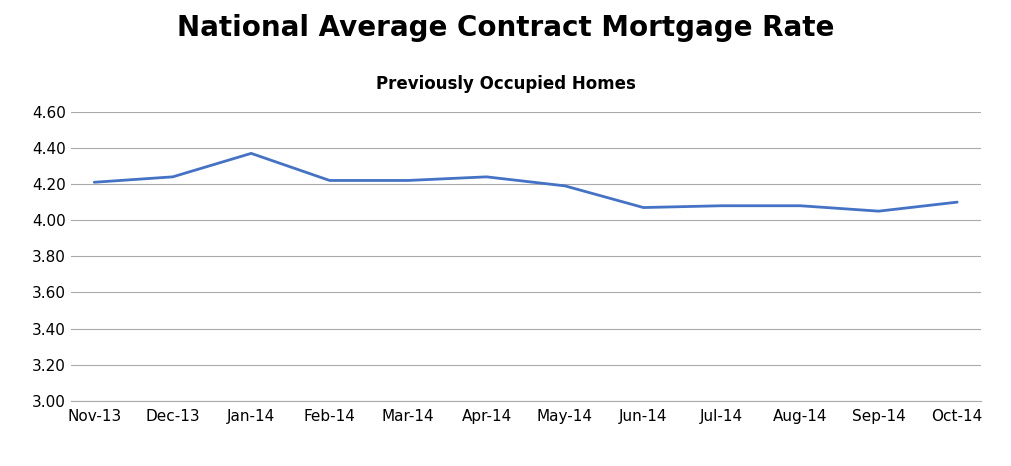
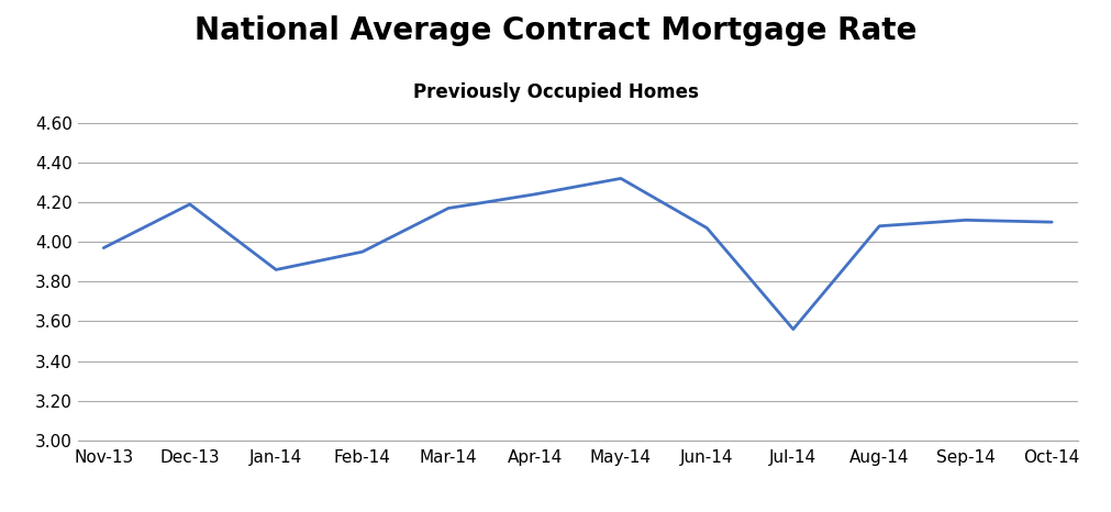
Nov-13: 4.21 -> 3.97
Dec-13: 4.24 -> 4.19
Jan-14: 4.37 -> 3.86
Feb-14: 4.22 -> 3.95
Mar-14: 4.22 -> 4.17
May-14: 4.19 -> 4.32
Jul-14: 4.08 -> 3.56
Sep-14: 4.05 -> 4.11
